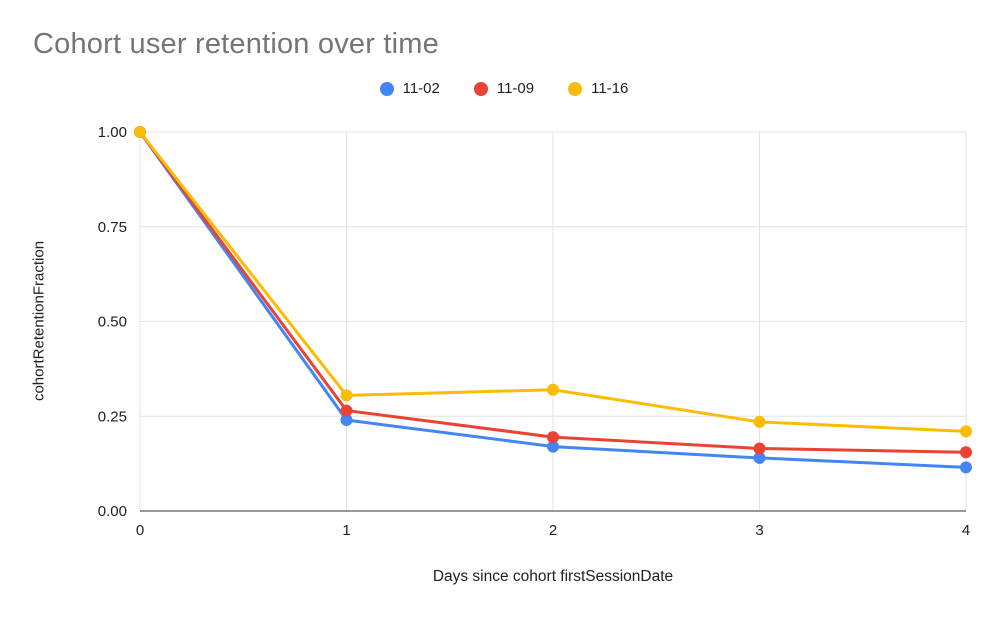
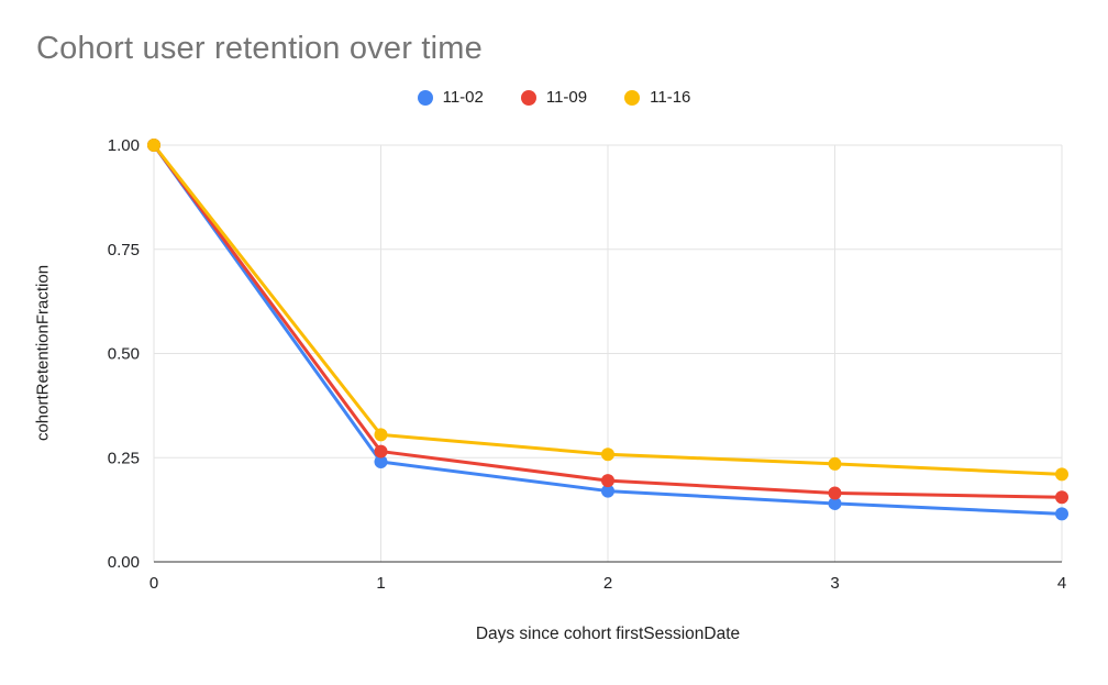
11-16/2: 0.32 -> 0.26
